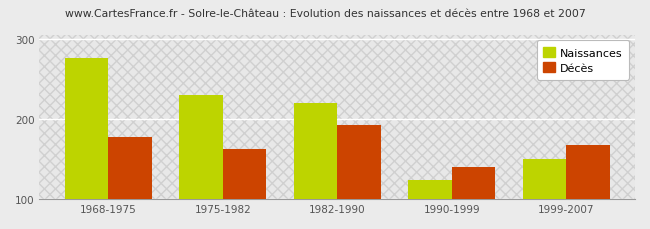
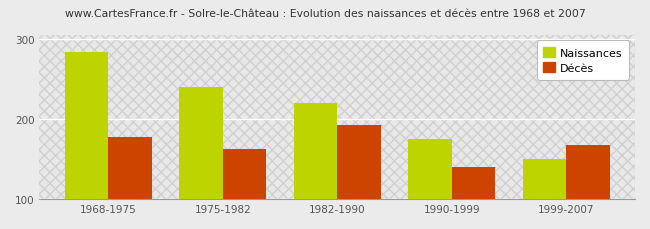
Naissances/1968-1975: 276 -> 283
Naissances/1975-1982: 230 -> 240
Naissances/1990-1999: 124 -> 175
